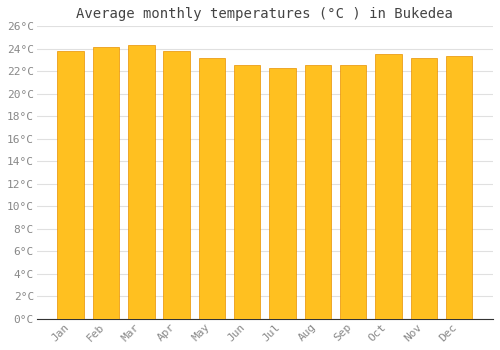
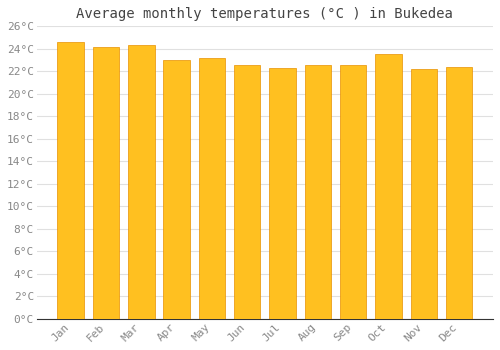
Jan: 23.8°C -> 24.6°C
Apr: 23.8°C -> 23.0°C
Nov: 23.2°C -> 22.2°C
Dec: 23.4°C -> 22.4°C
